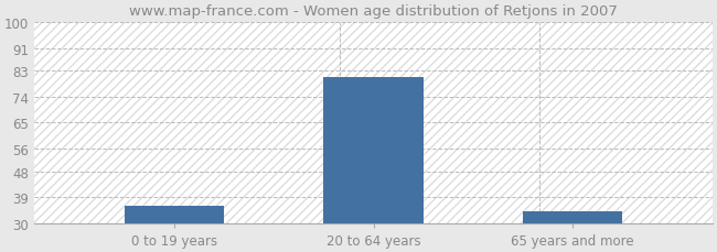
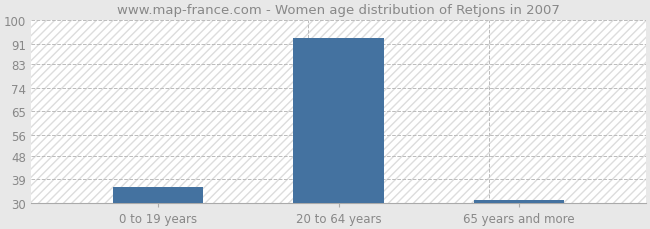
20 to 64 years: 81 -> 93
65 years and more: 34 -> 31
